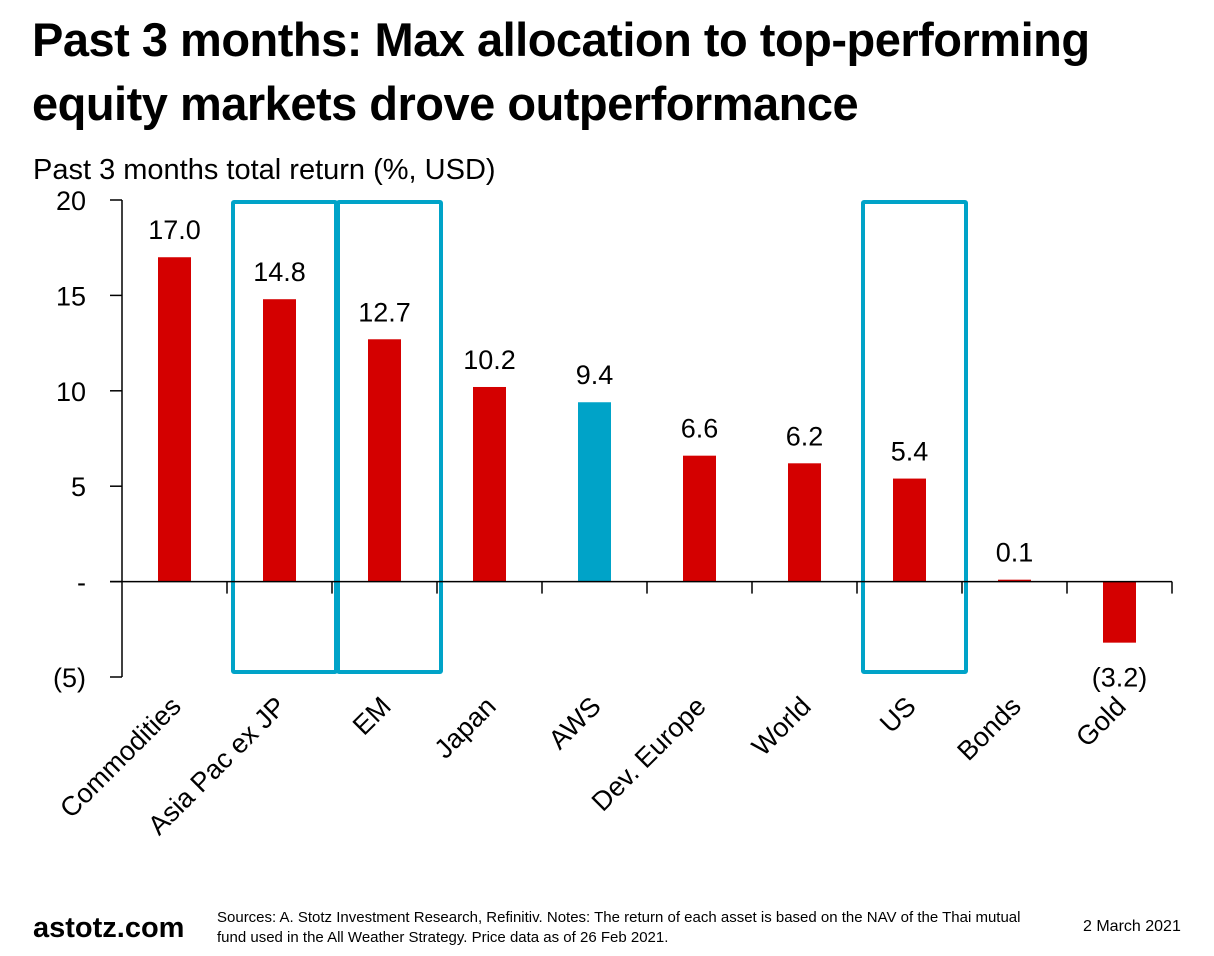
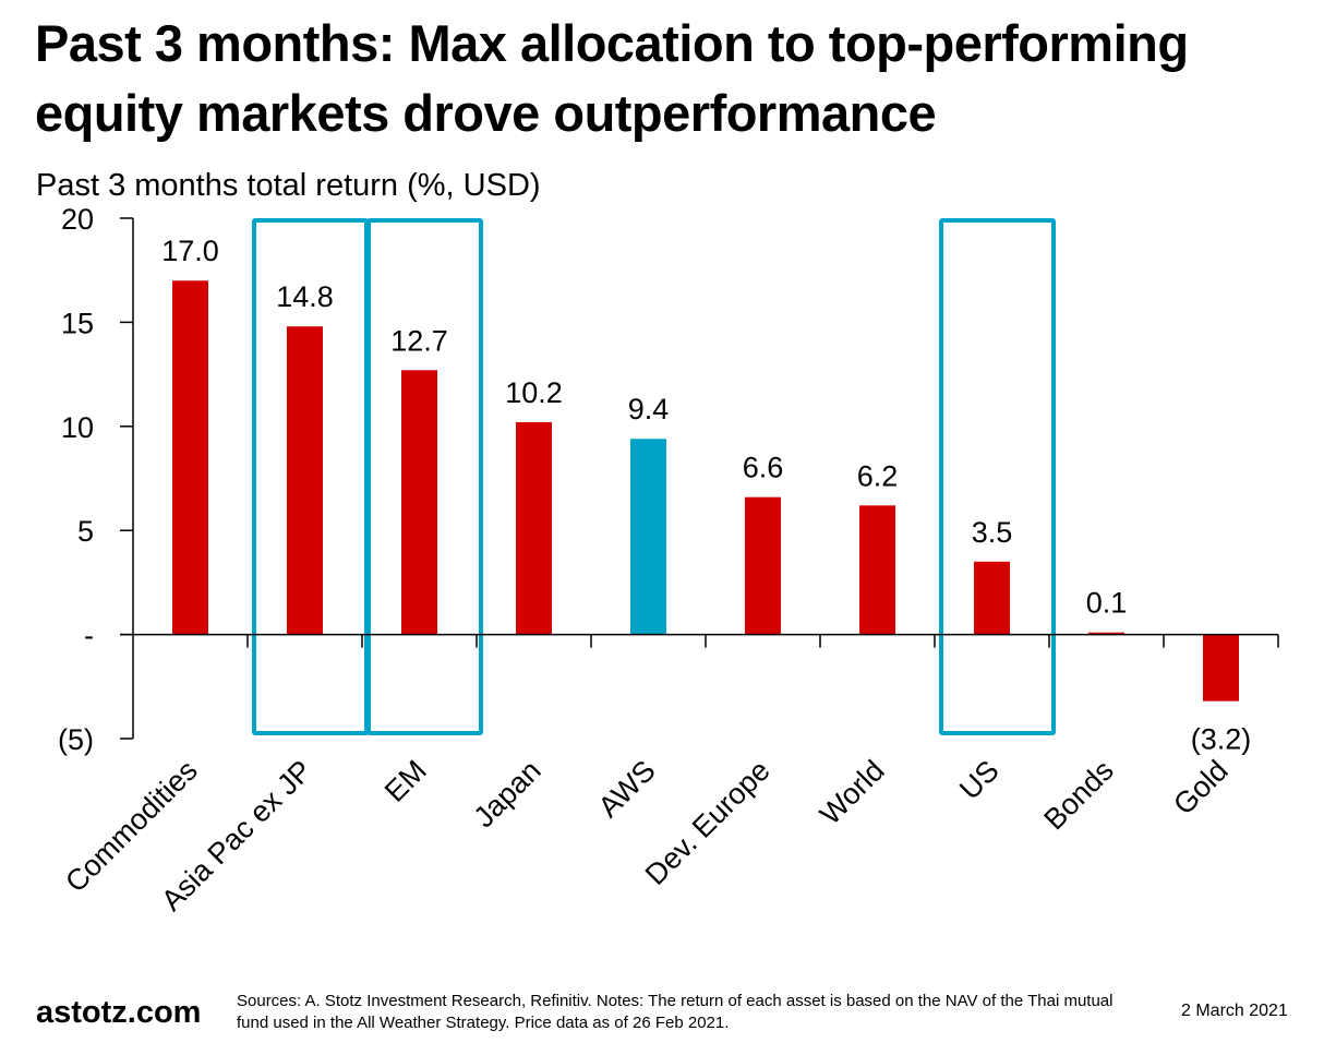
US: 5.4 -> 3.5
